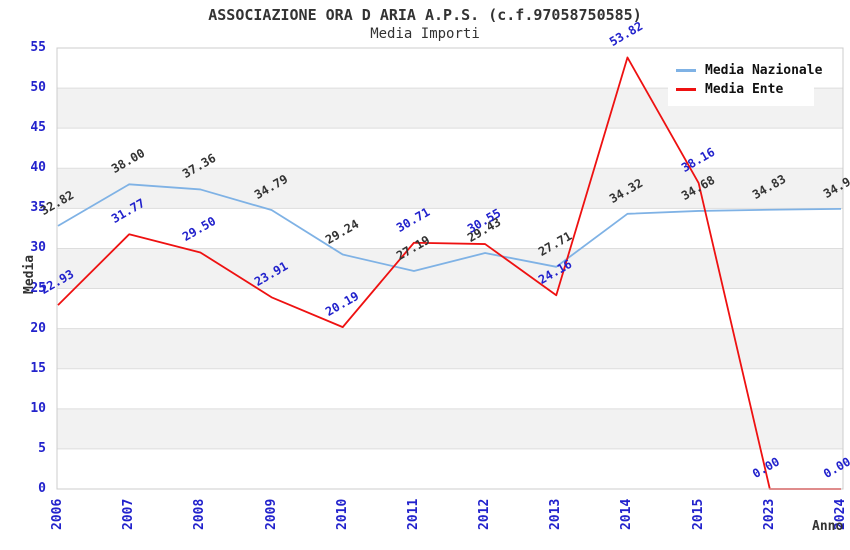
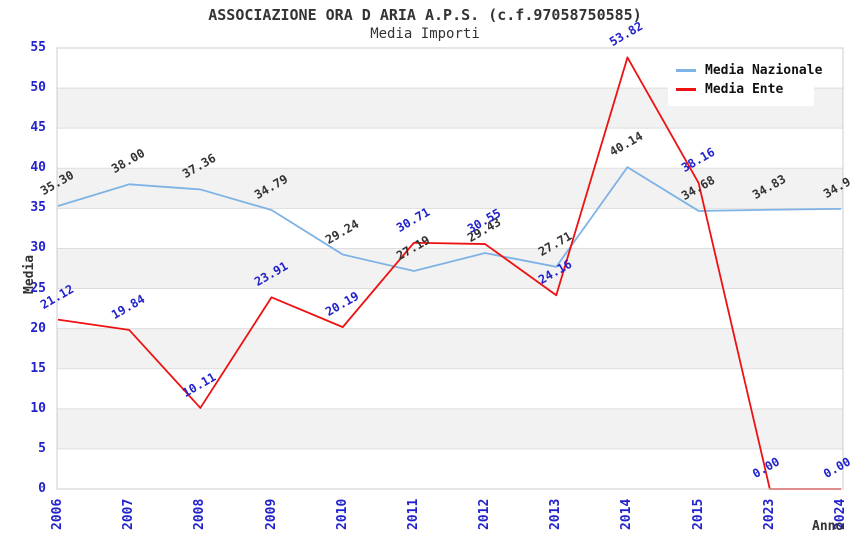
Media Nazionale/2006: 32.82 -> 35.30
Media Ente/2006: 22.93 -> 21.12
Media Ente/2007: 31.77 -> 19.84
Media Ente/2008: 29.50 -> 10.11
Media Nazionale/2014: 34.32 -> 40.14
